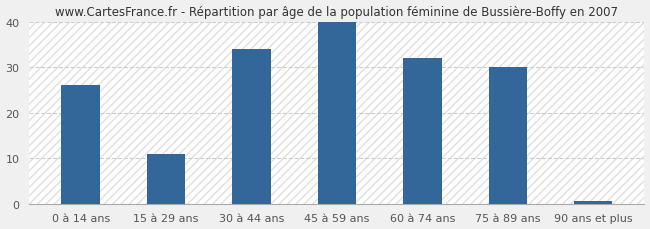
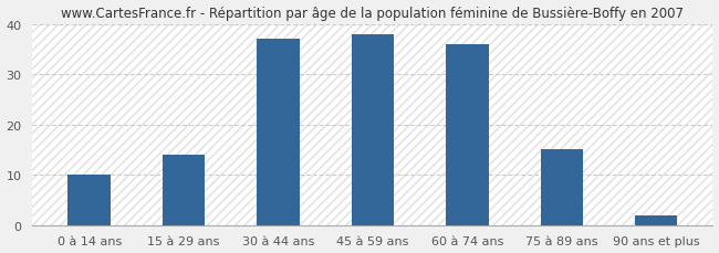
0 à 14 ans: 26.0 -> 10.0
15 à 29 ans: 11.0 -> 14.0
30 à 44 ans: 34.0 -> 37.0
45 à 59 ans: 40.0 -> 38.0
60 à 74 ans: 32.0 -> 36.0
75 à 89 ans: 30.0 -> 15.0
90 ans et plus: 0.5 -> 2.0
